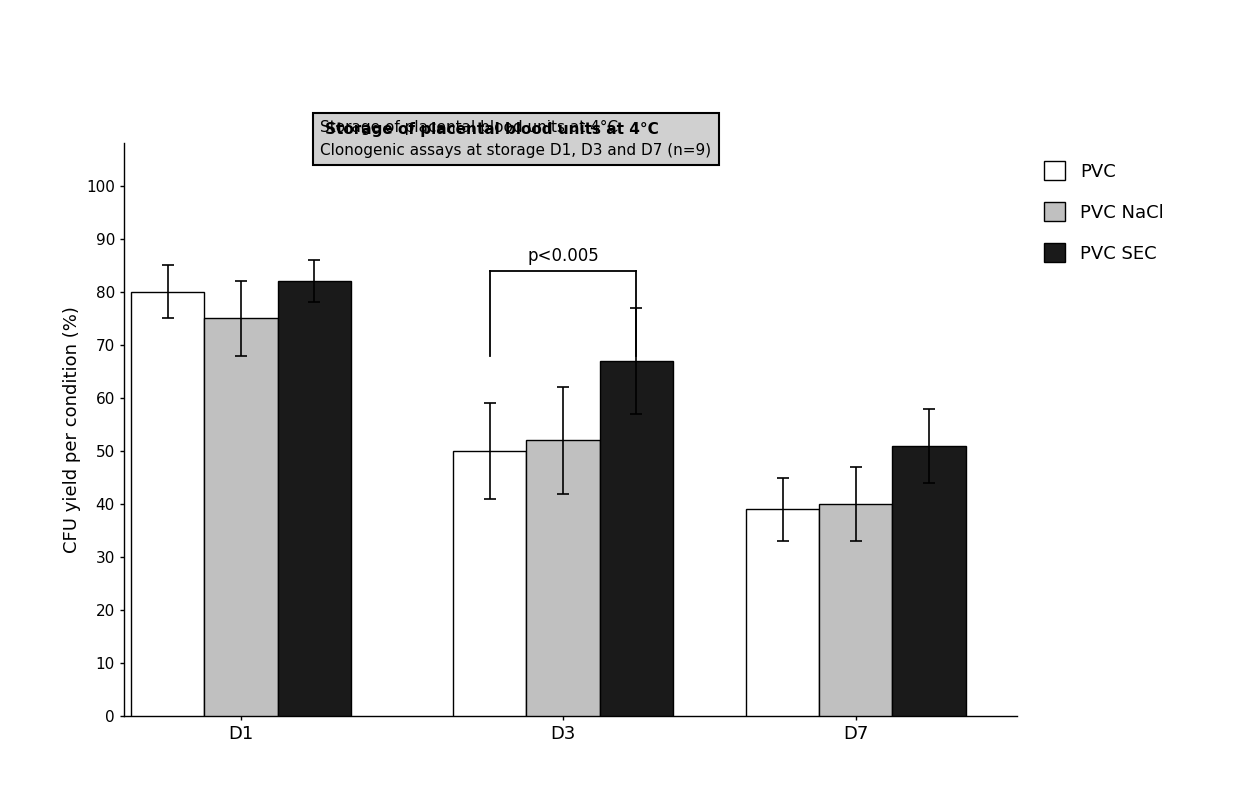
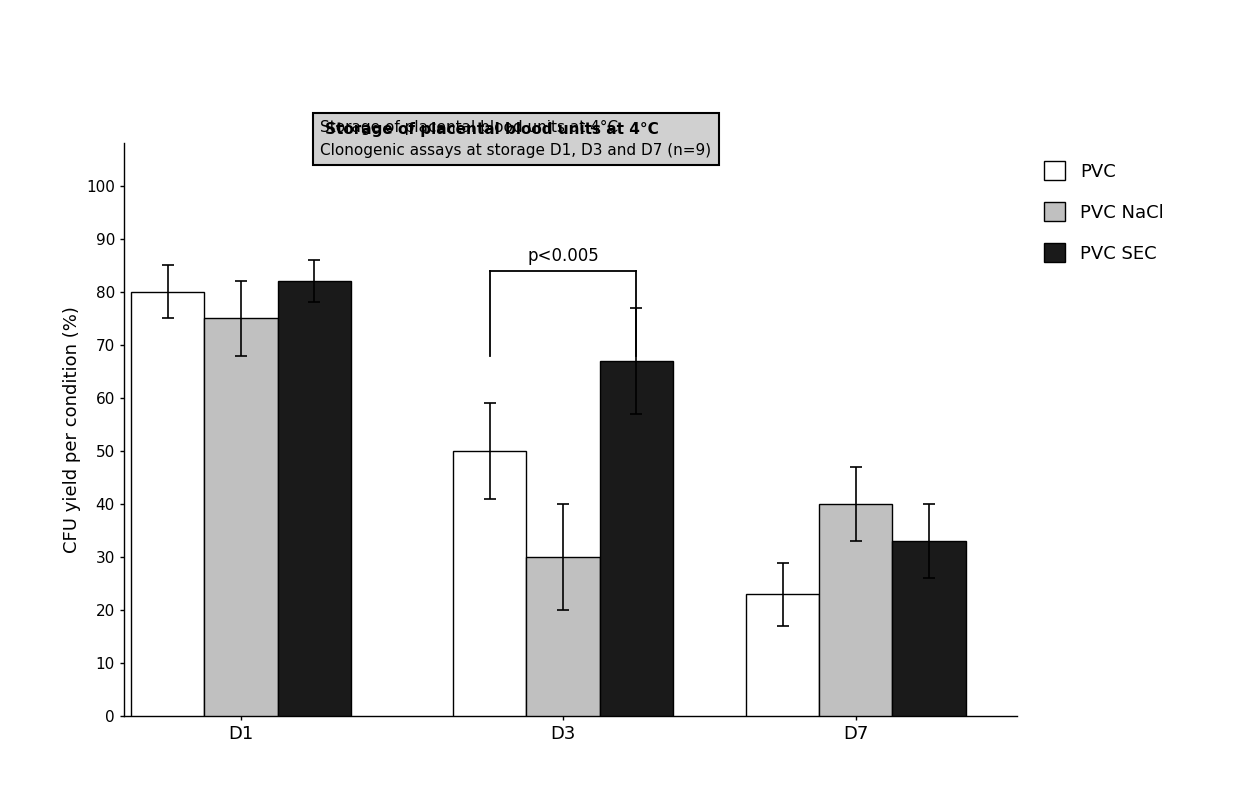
PVC NaCl/D3: 52 -> 30
PVC/D7: 39 -> 23
PVC SEC/D7: 51 -> 33
